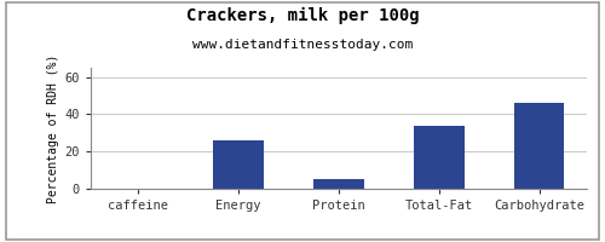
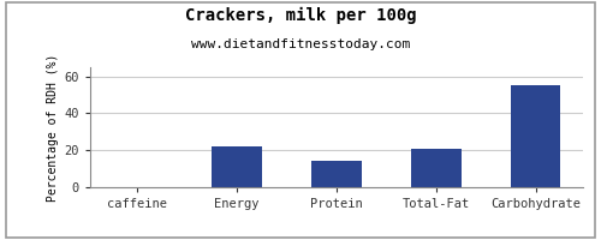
Energy: 26 -> 22
Protein: 5 -> 14
Total-Fat: 34 -> 21
Carbohydrate: 46 -> 55
